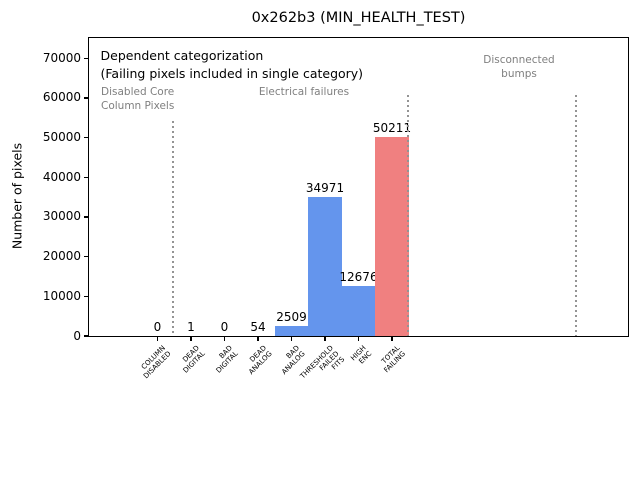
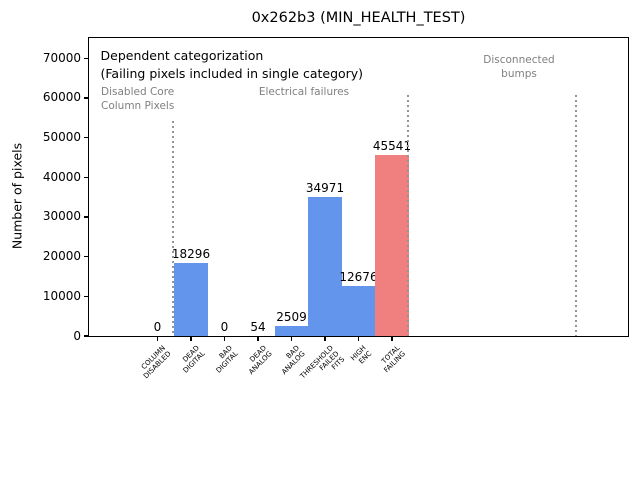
DEAD DIGITAL: 1 -> 18296
TOTAL FAILING: 50211 -> 45541
